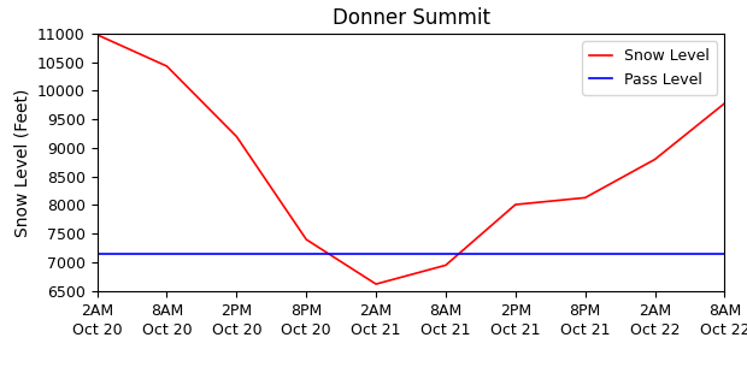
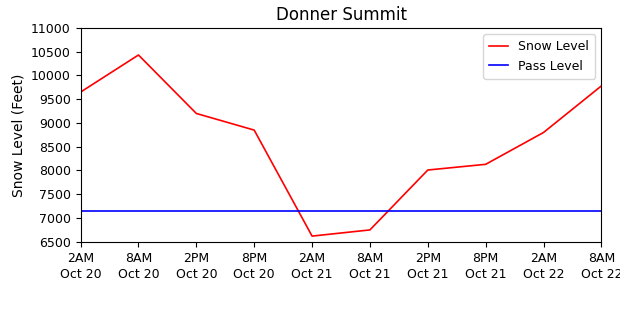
2AM Oct 20: 10980 -> 9650
8PM Oct 20: 7400 -> 8850
8AM Oct 21: 6950 -> 6750
